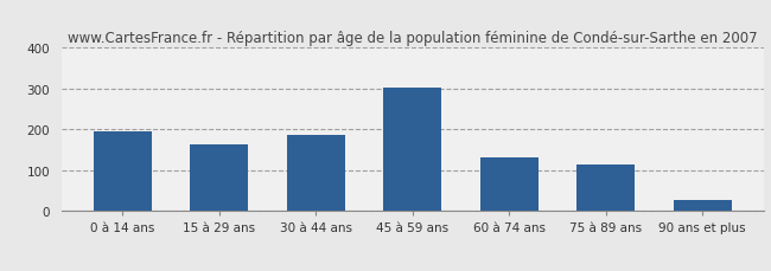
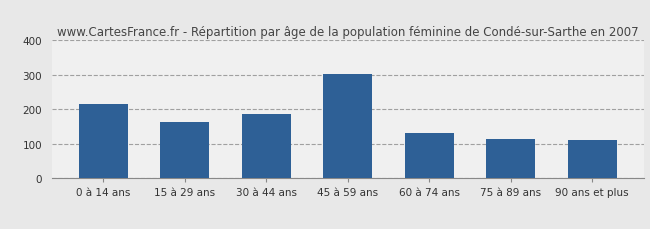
0 à 14 ans: 196 -> 215
90 ans et plus: 27 -> 110
